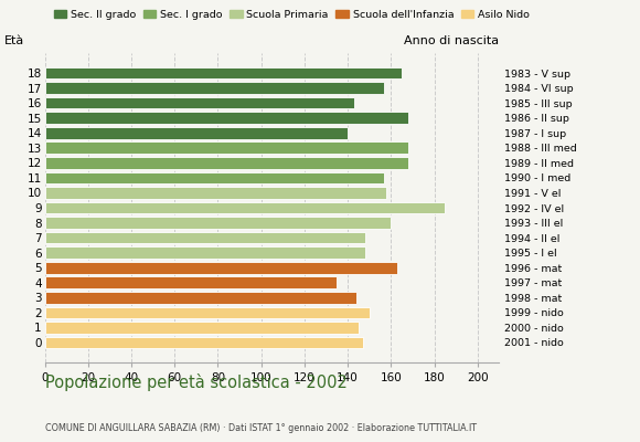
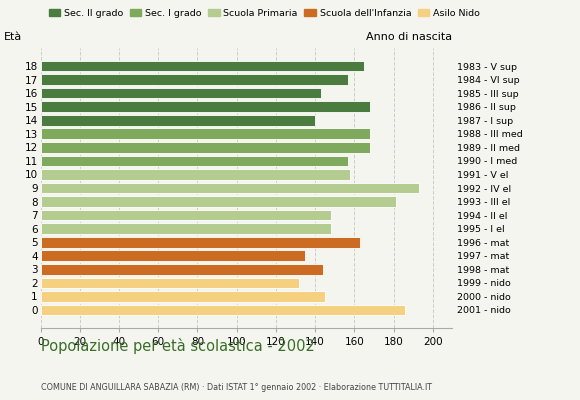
9: 185 -> 193
8: 160 -> 181
2: 150 -> 132
0: 147 -> 186
